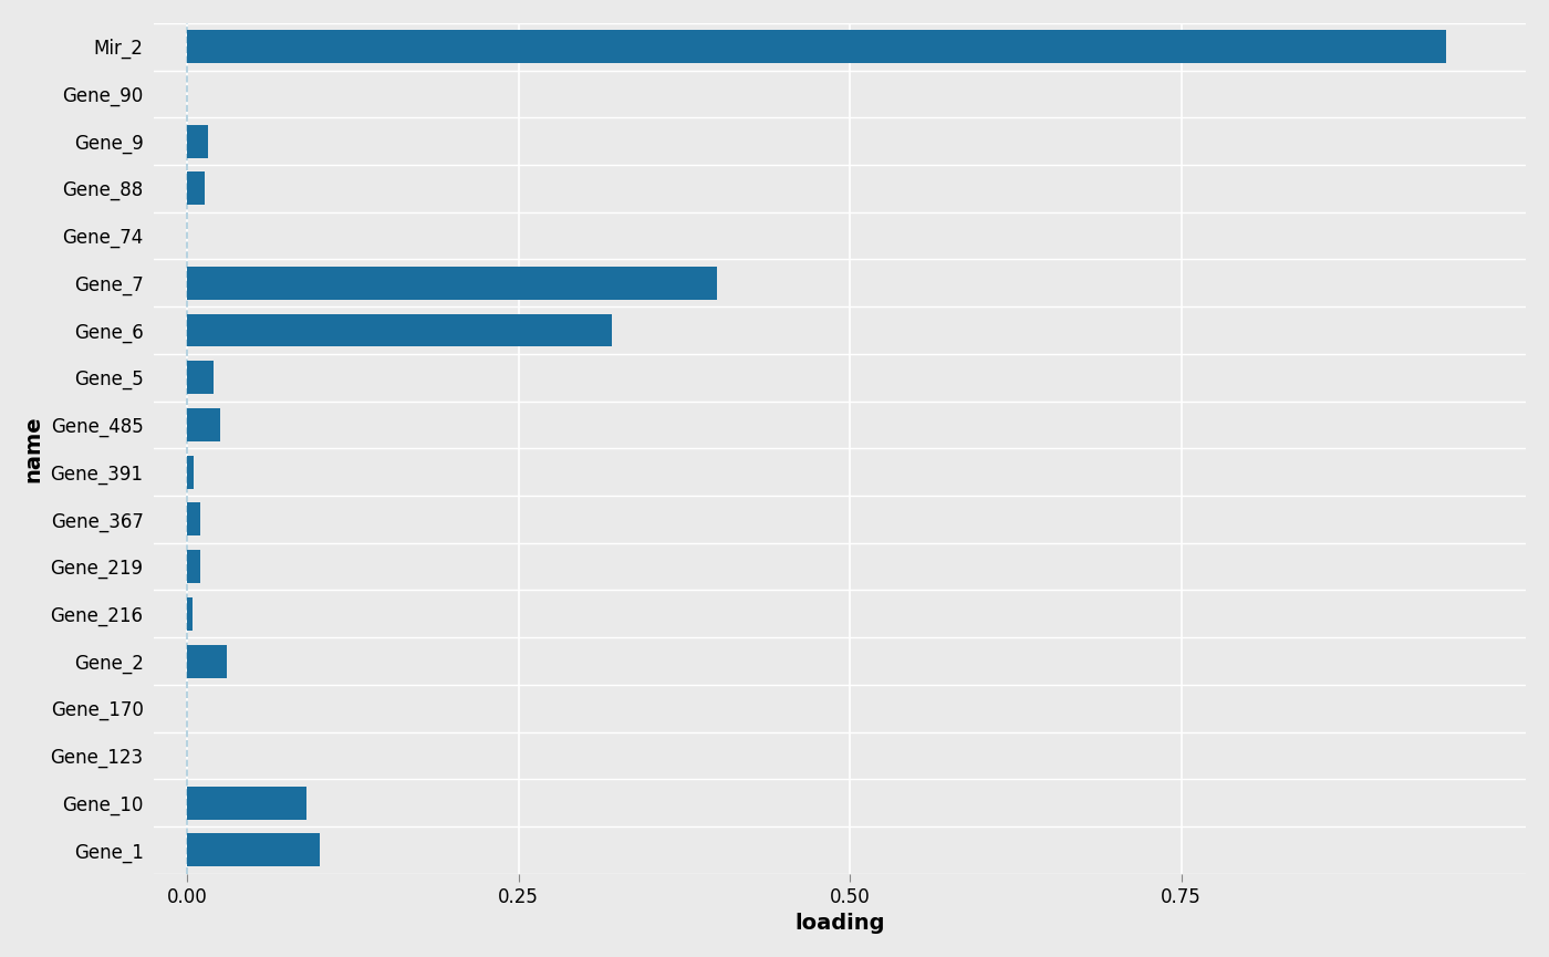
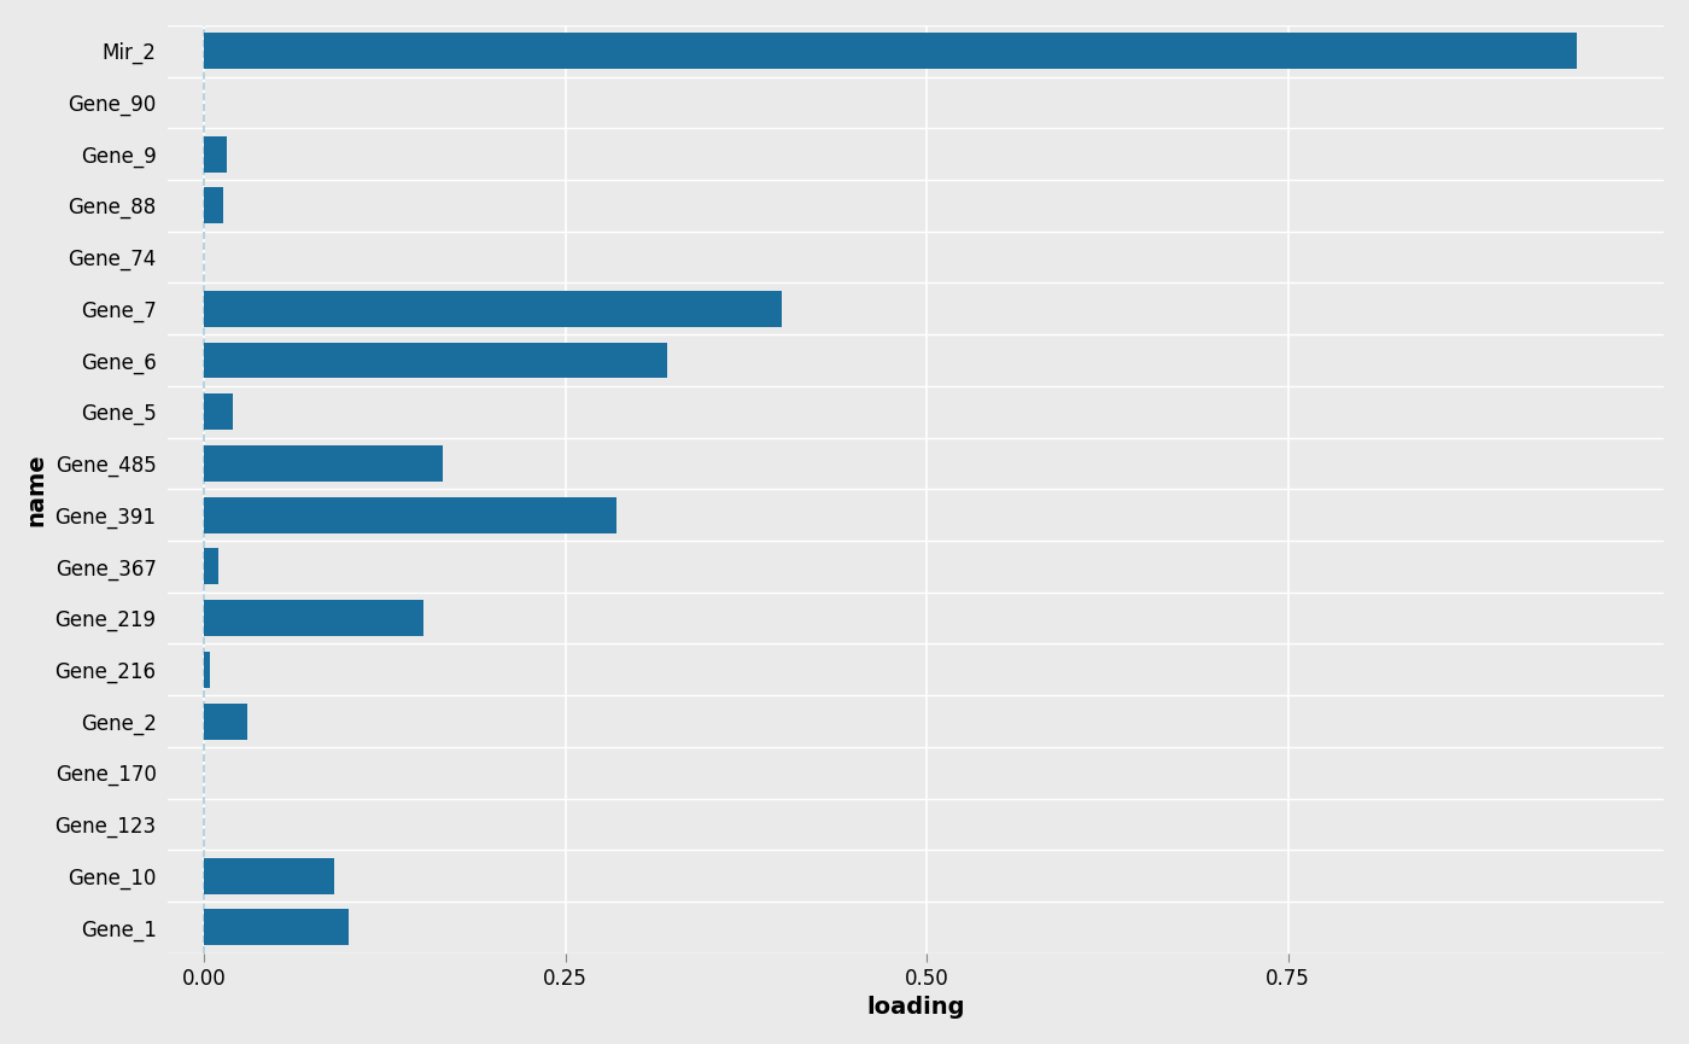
Gene_485: 0.025 -> 0.165
Gene_391: 0.005 -> 0.285
Gene_219: 0.010 -> 0.152
